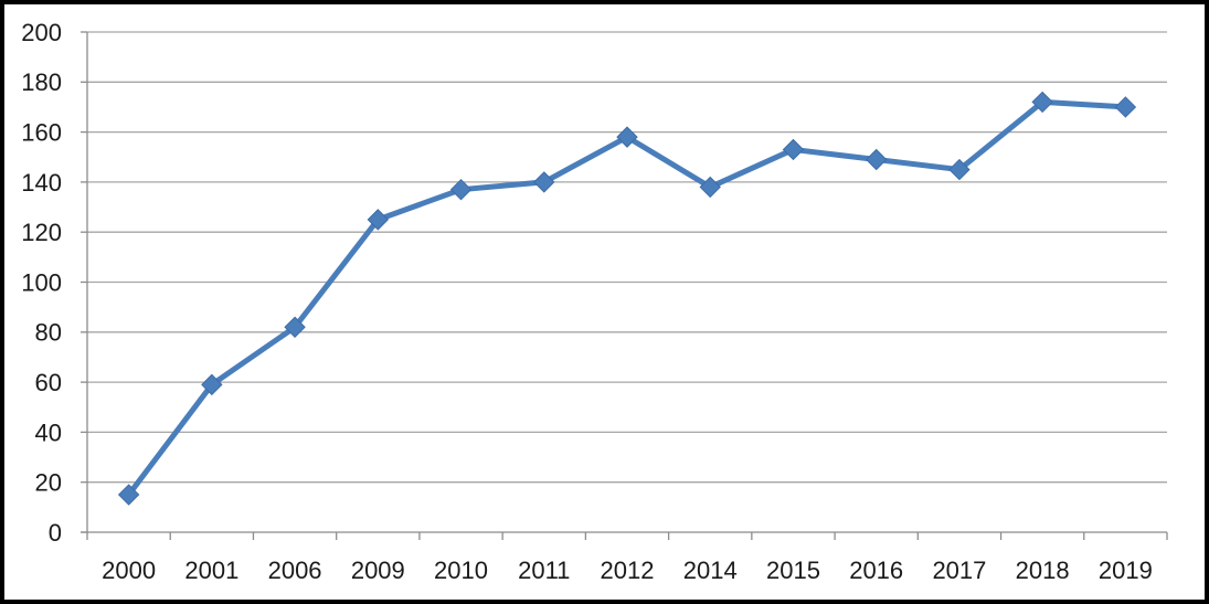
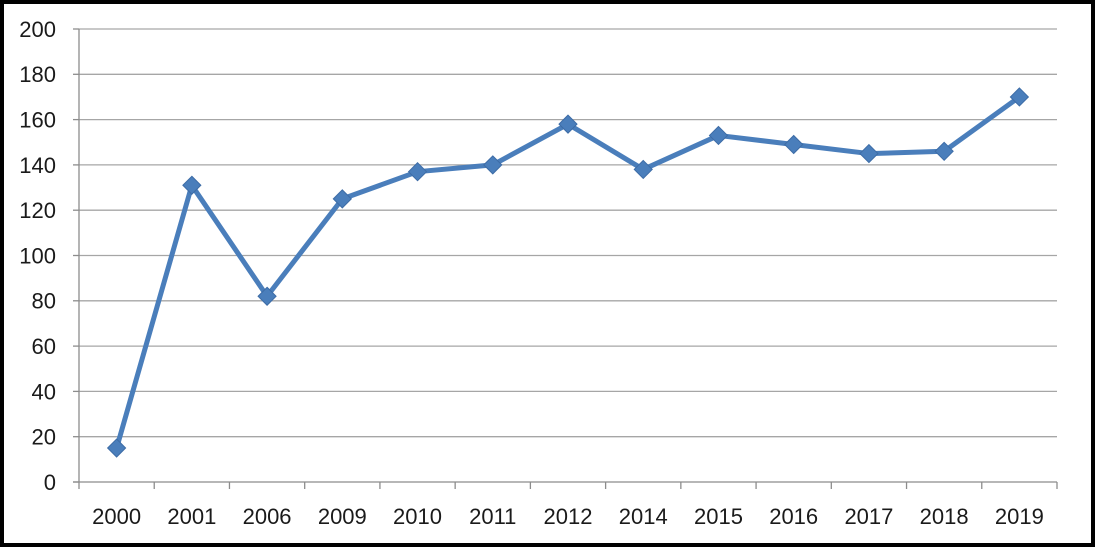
2001: 59 -> 131
2018: 172 -> 146
